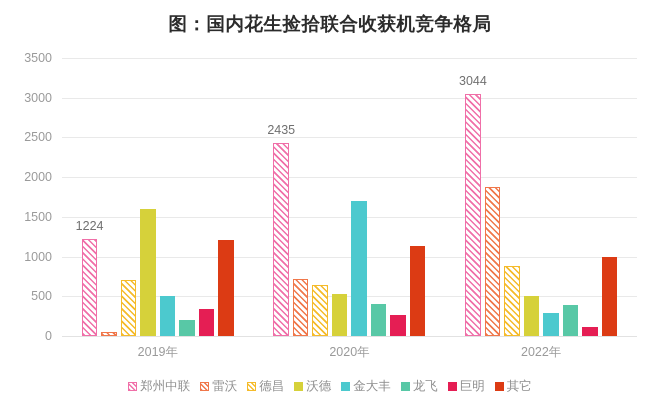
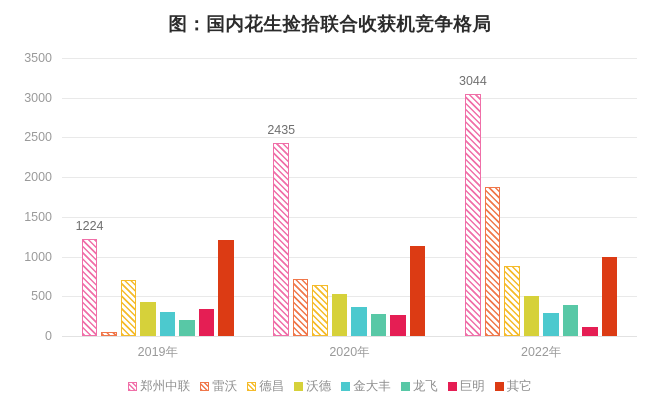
沃德/2019年: 1600 -> 400
金大丰/2019年: 500 -> 300
金大丰/2020年: 1700 -> 400
龙飞/2020年: 400 -> 300
